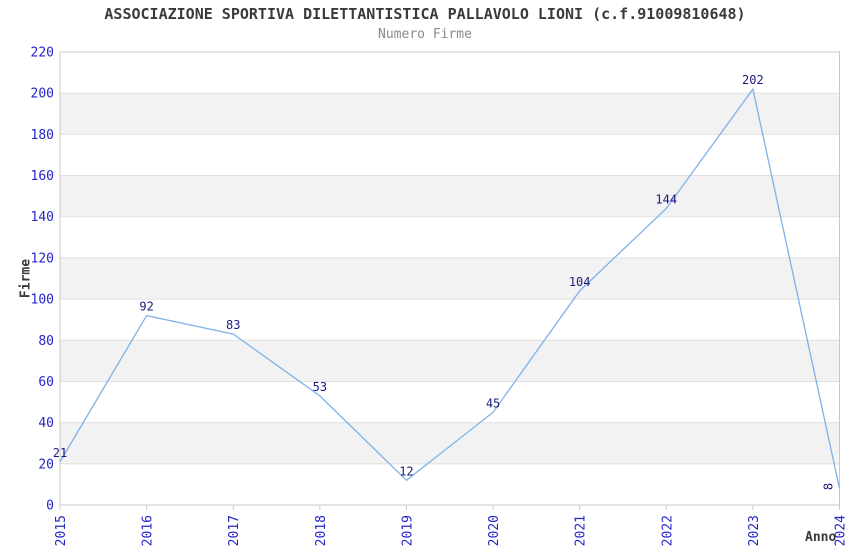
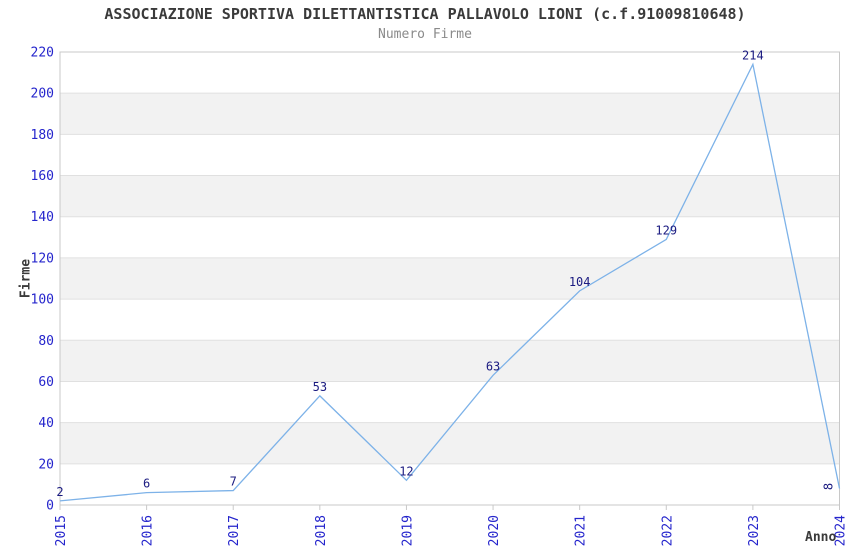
2015: 21 -> 2
2016: 92 -> 6
2017: 83 -> 7
2020: 45 -> 63
2022: 144 -> 129
2023: 202 -> 214
